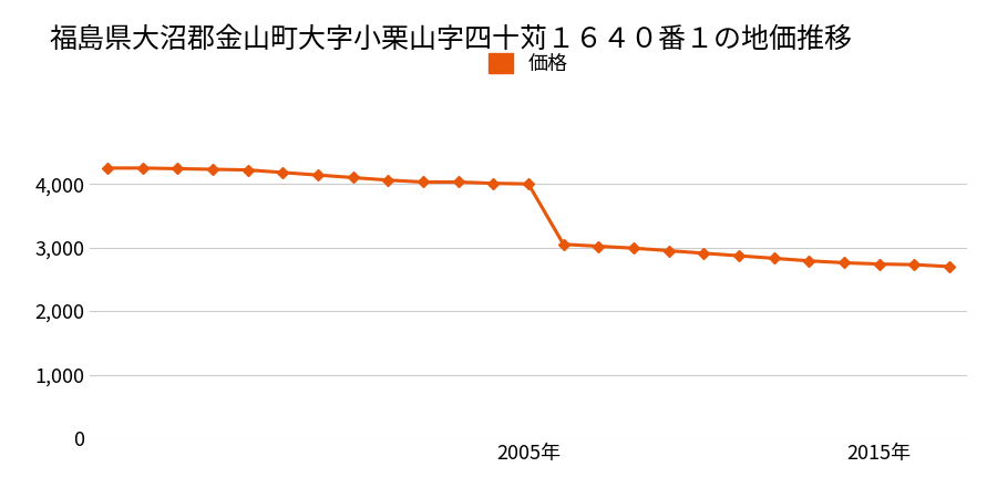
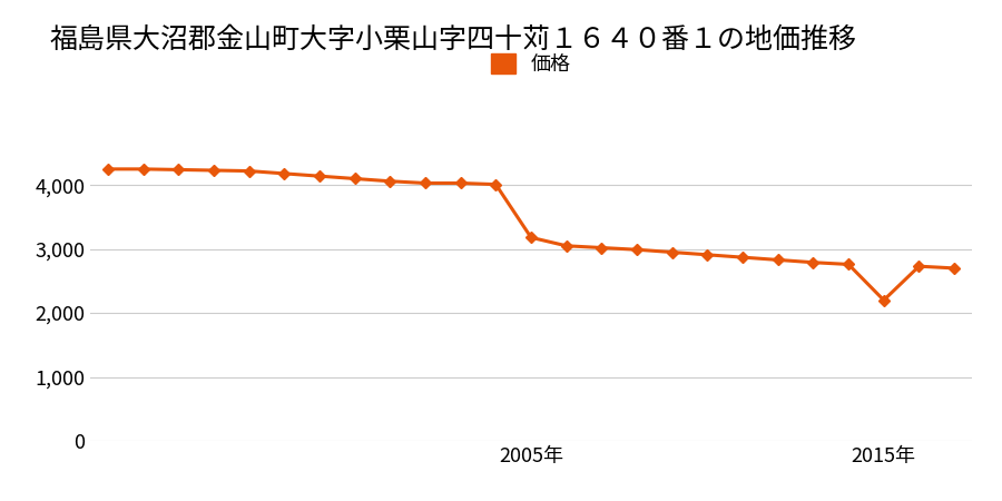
2005年: 4,000 -> 3,180
2015年: 2,740 -> 2,200
